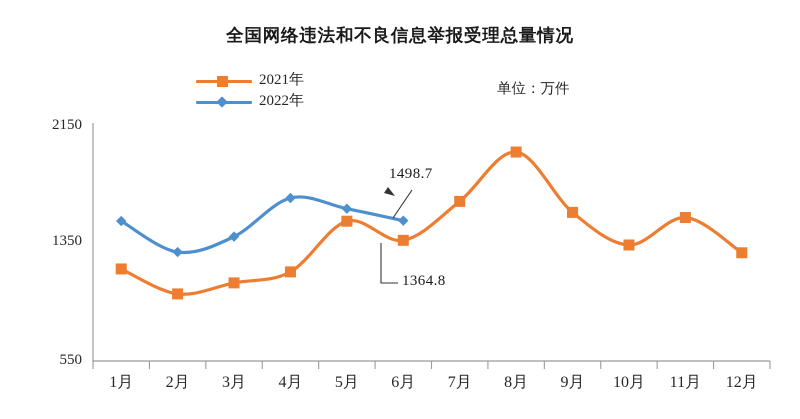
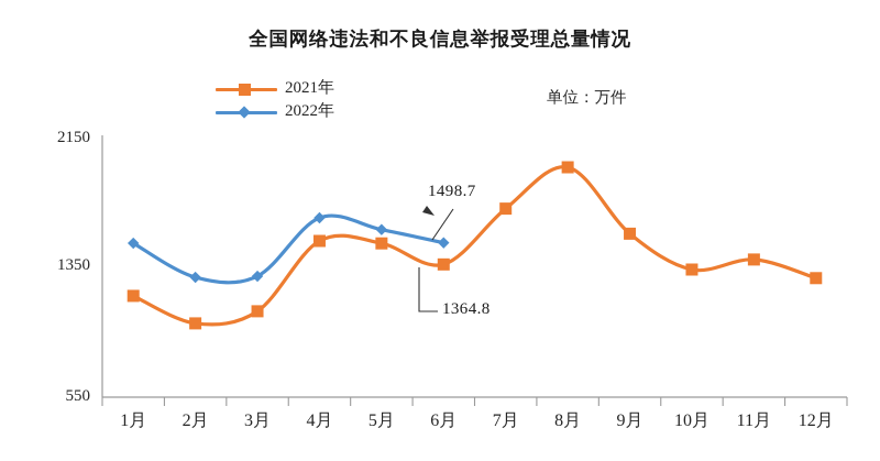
2022年/3月: 1390 -> 1290
2021年/4月: 1150 -> 1510
2021年/7月: 1630 -> 1710
2021年/11月: 1520 -> 1400
